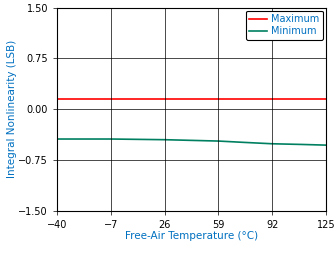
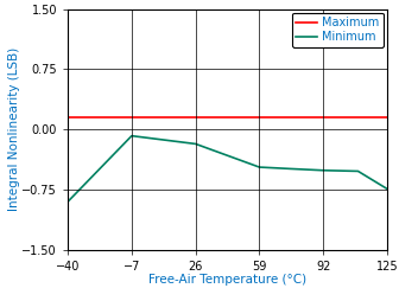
Minimum/−40: -0.44 -> -0.90
Minimum/−7: -0.44 -> -0.08
Minimum/26: -0.45 -> -0.18
Minimum/125: -0.53 -> -0.74
